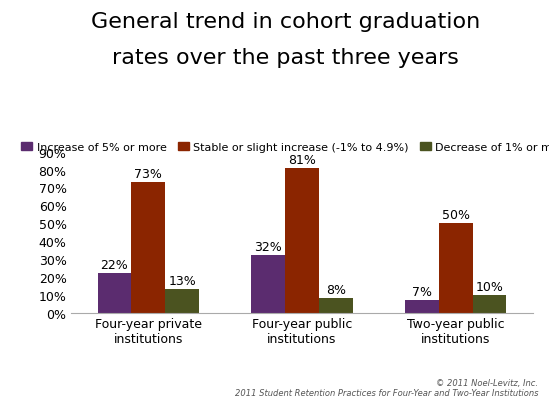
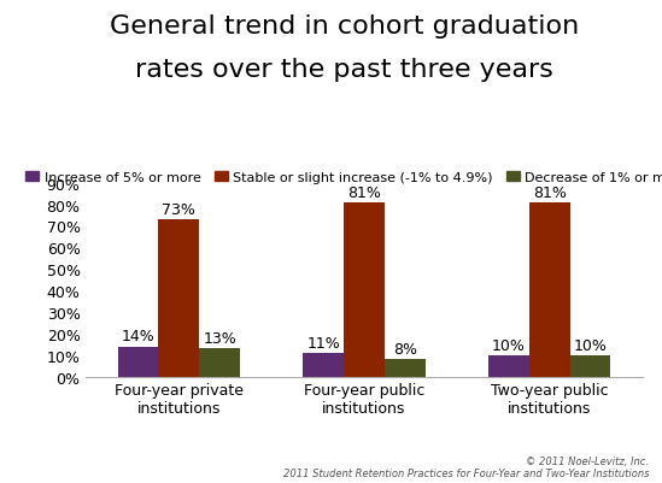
Increase of 5% or more/Four-year private institutions: 22% -> 14%
Increase of 5% or more/Four-year public institutions: 32% -> 11%
Increase of 5% or more/Two-year public institutions: 7% -> 10%
Stable or slight increase (-1% to 4.9%)/Two-year public institutions: 50% -> 81%
